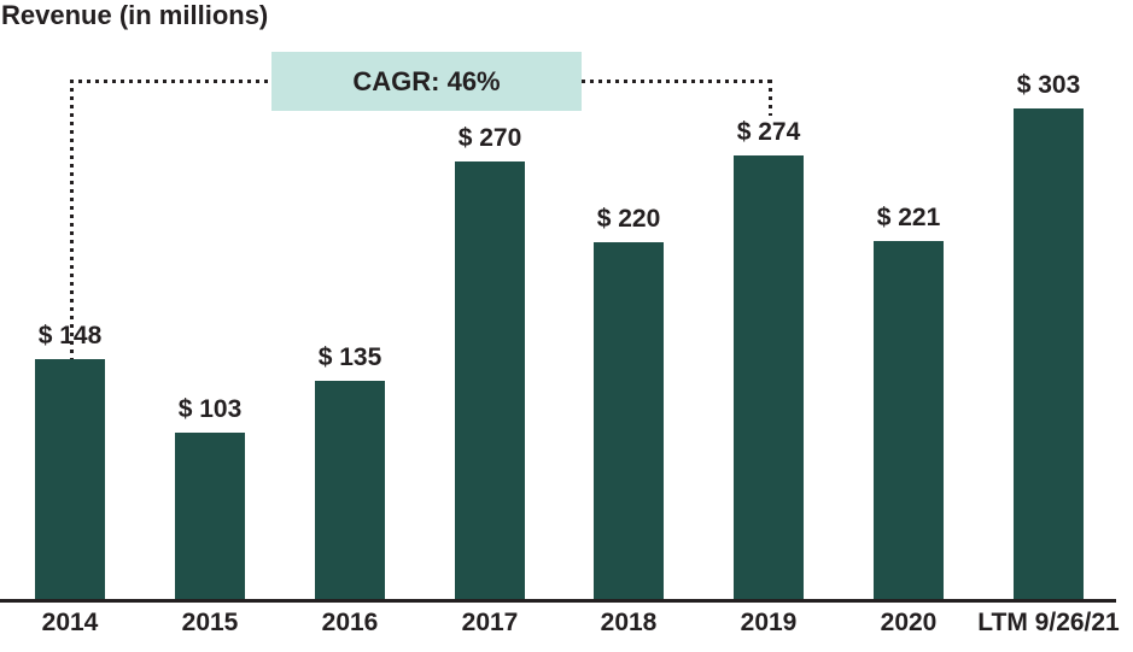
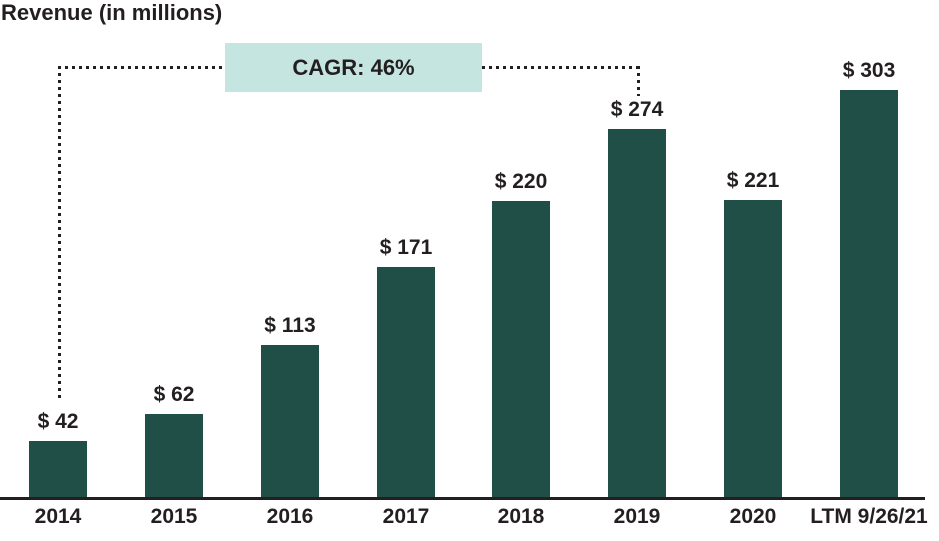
2014: 148 -> 42
2015: 103 -> 62
2016: 135 -> 113
2017: 270 -> 171
